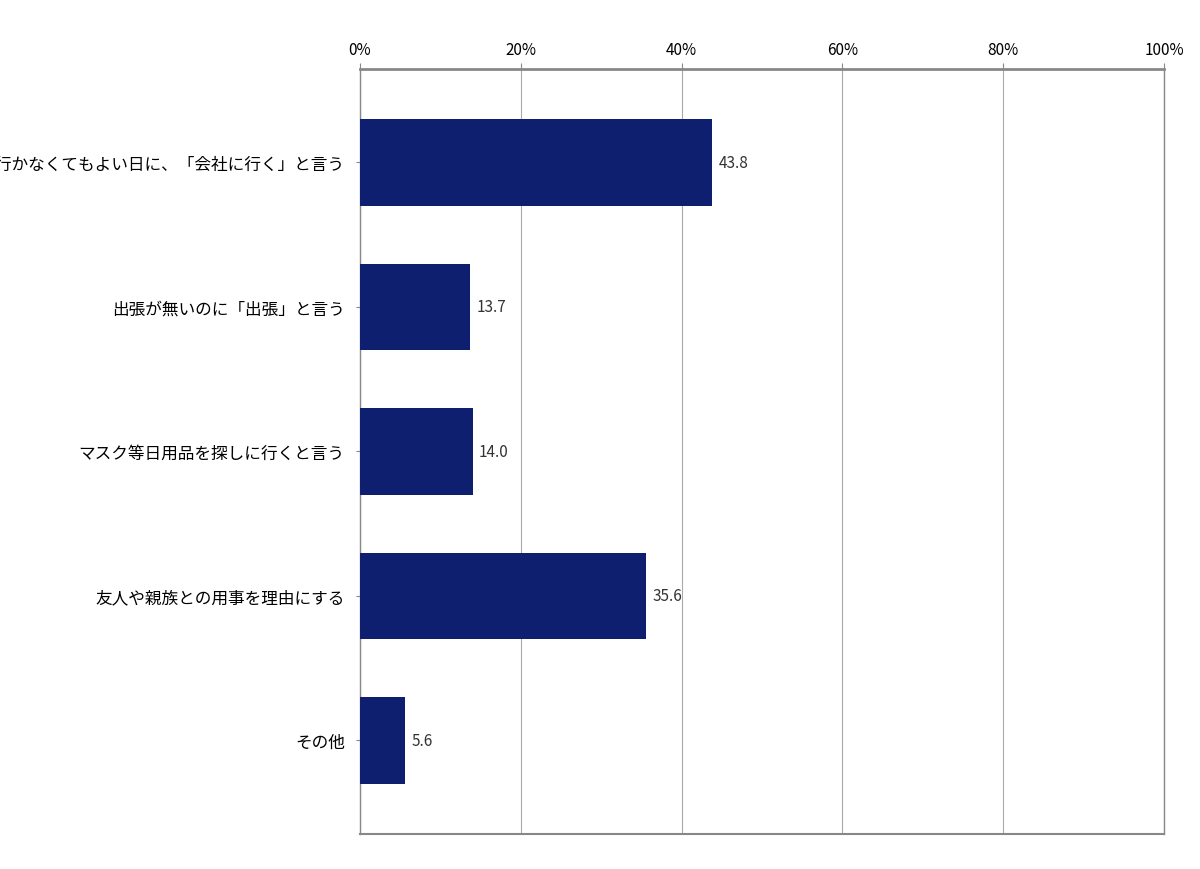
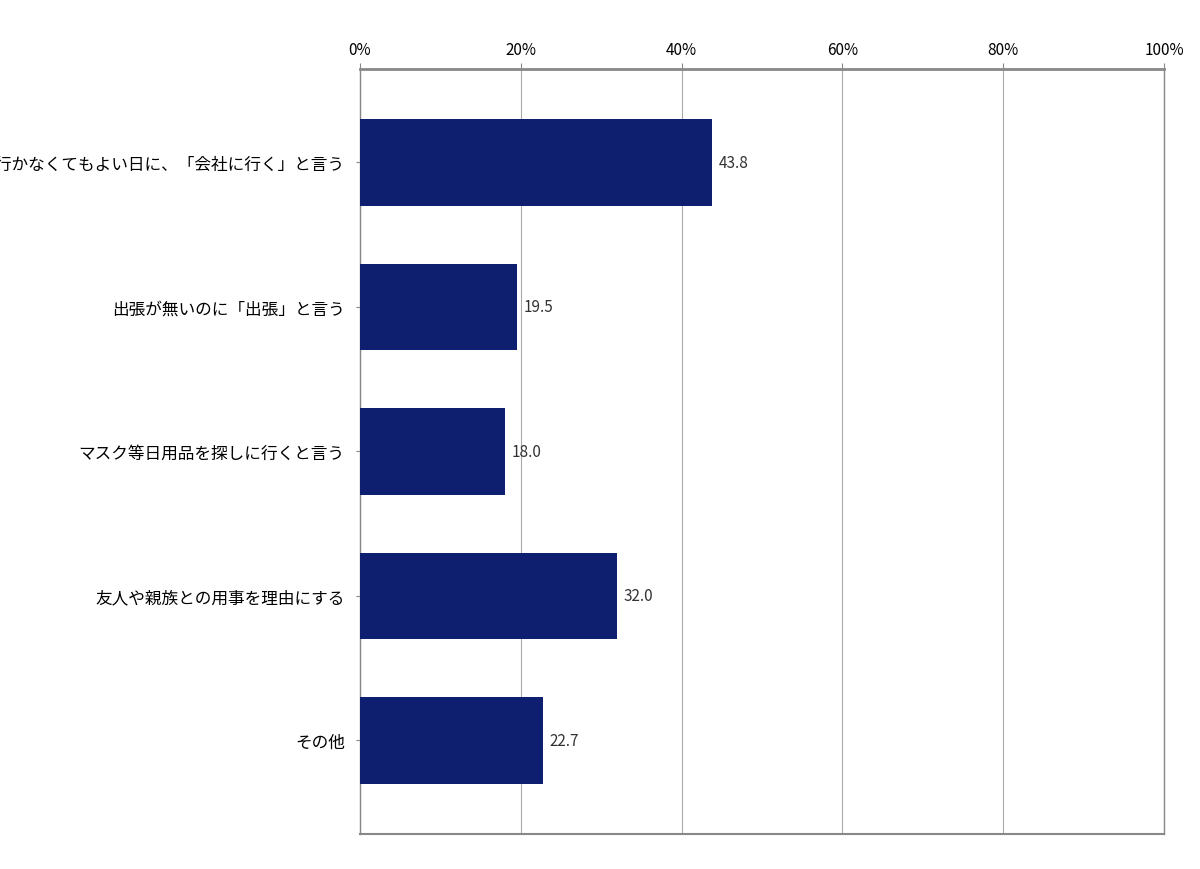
出張が無いのに「出張」と言う: 13.7 -> 19.5
マスク等日用品を探しに行くと言う: 14.0 -> 18.0
友人や親族との用事を理由にする: 35.6 -> 32.0
その他: 5.6 -> 22.7
